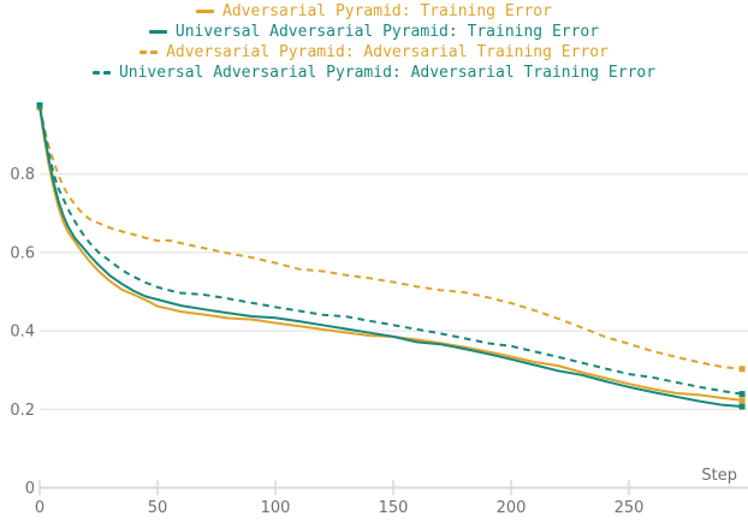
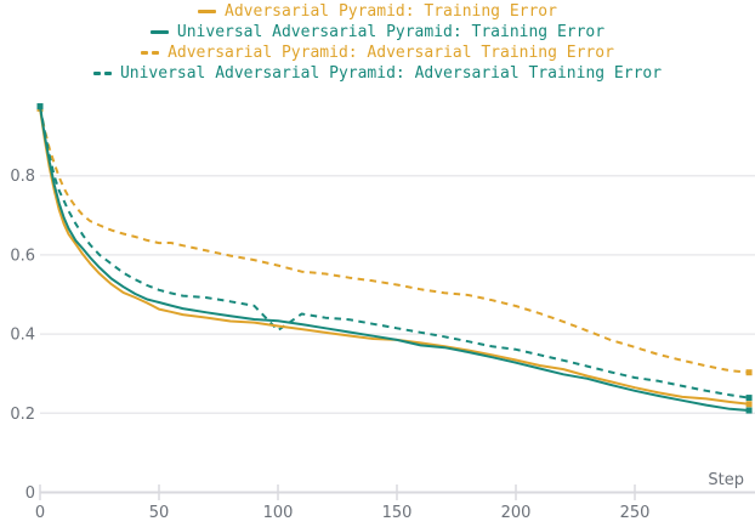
Universal Adversarial Pyramid: Adversarial Training Error/100: 0.46 -> 0.41
